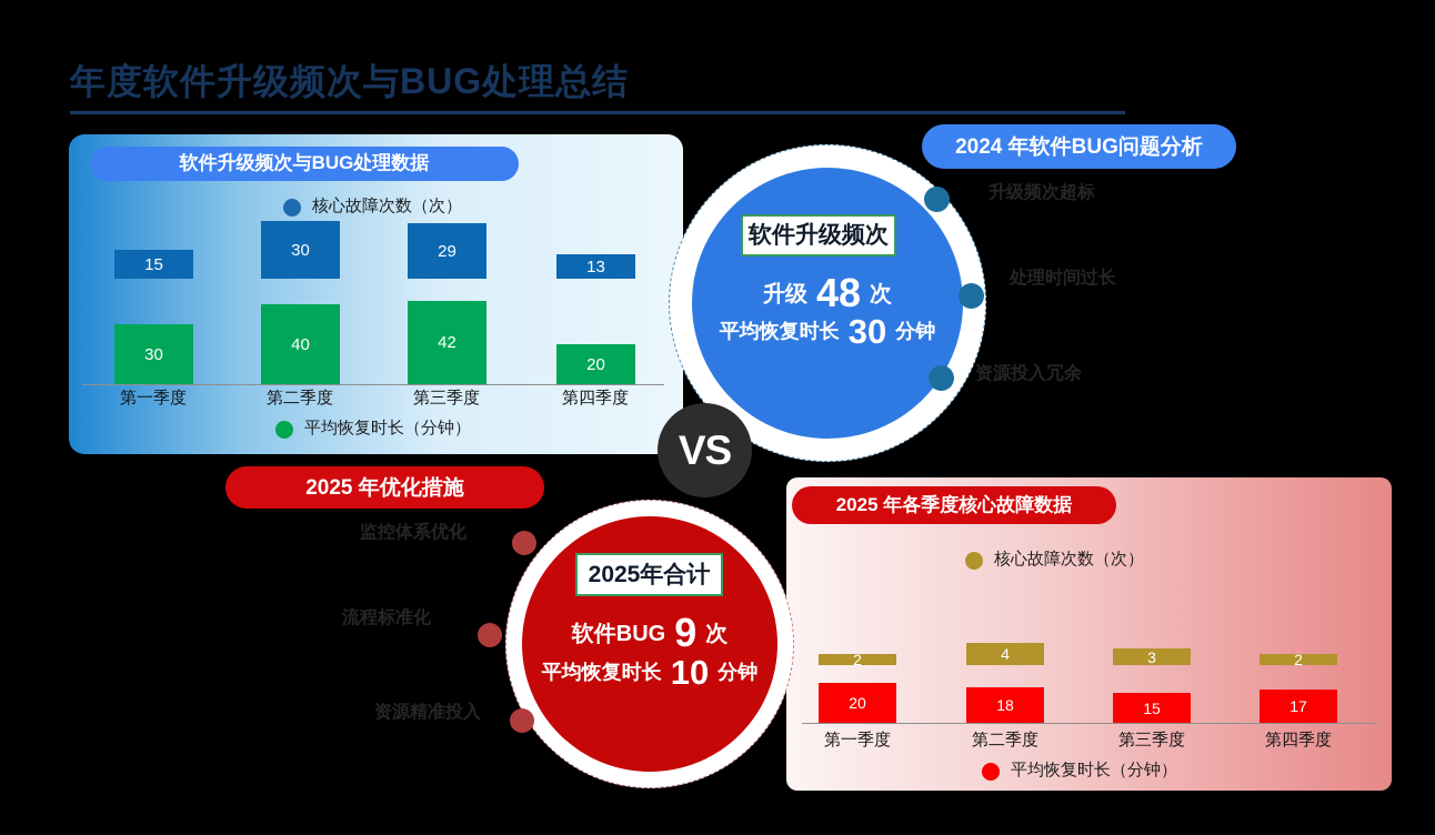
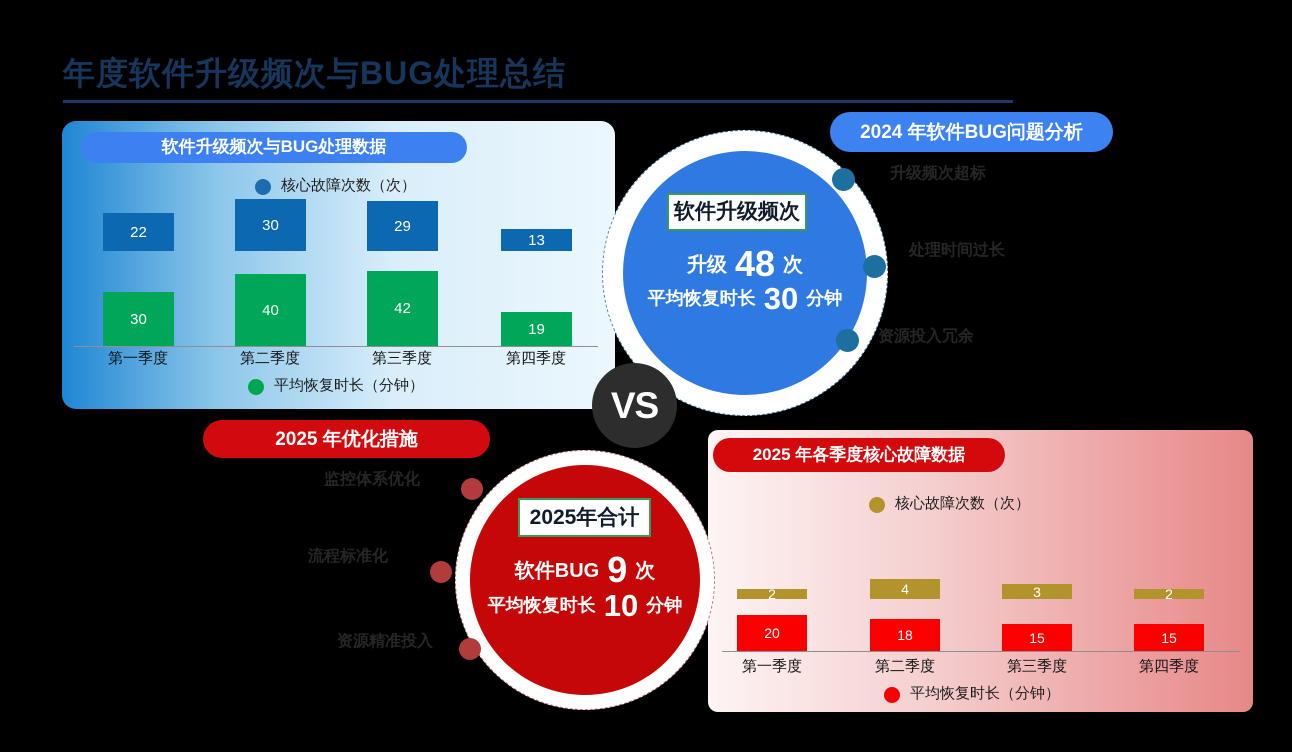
软件升级频次与BUG处理数据/核心故障次数（次）/第一季度: 15 -> 22
软件升级频次与BUG处理数据/平均恢复时长（分钟）/第四季度: 20 -> 19
2025 年各季度核心故障数据/平均恢复时长（分钟）/第四季度: 17 -> 15
